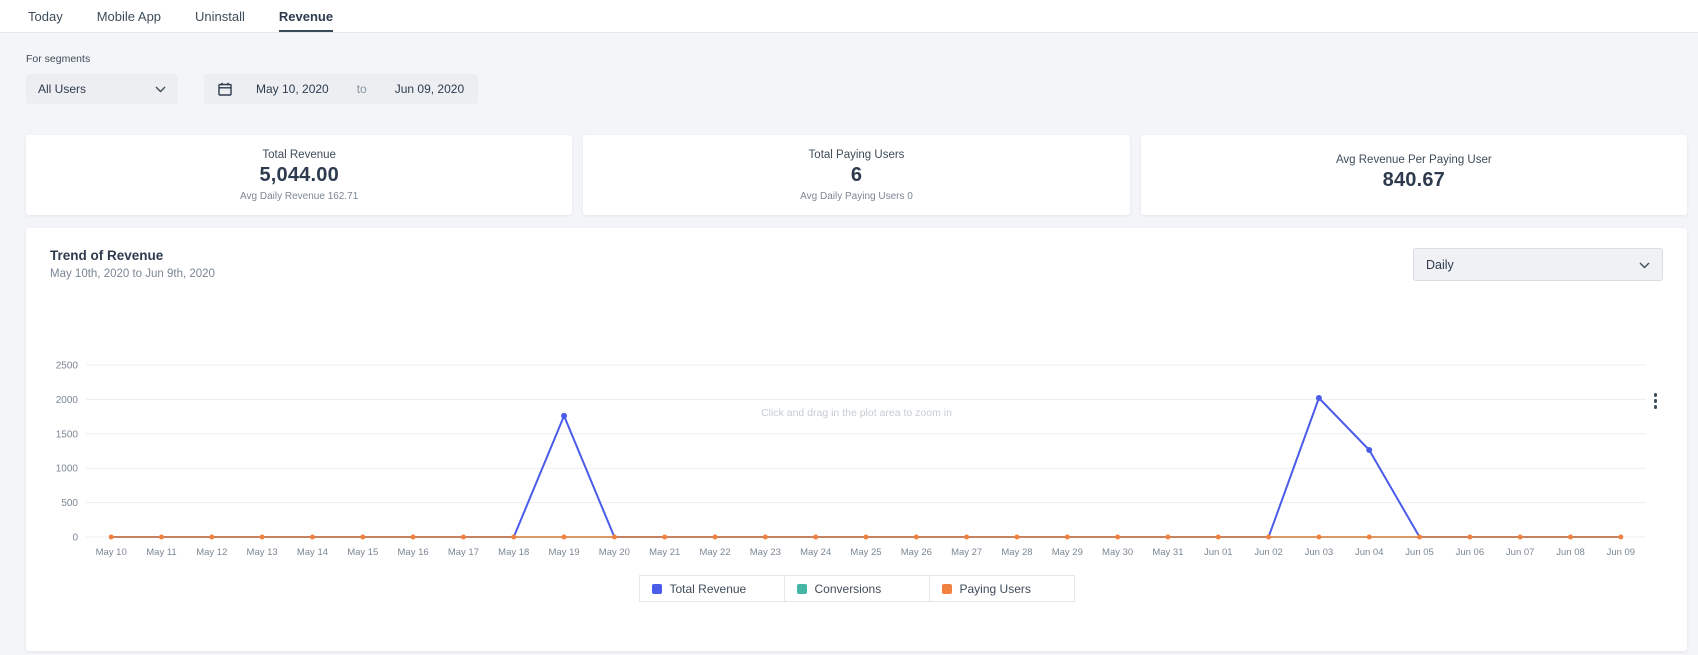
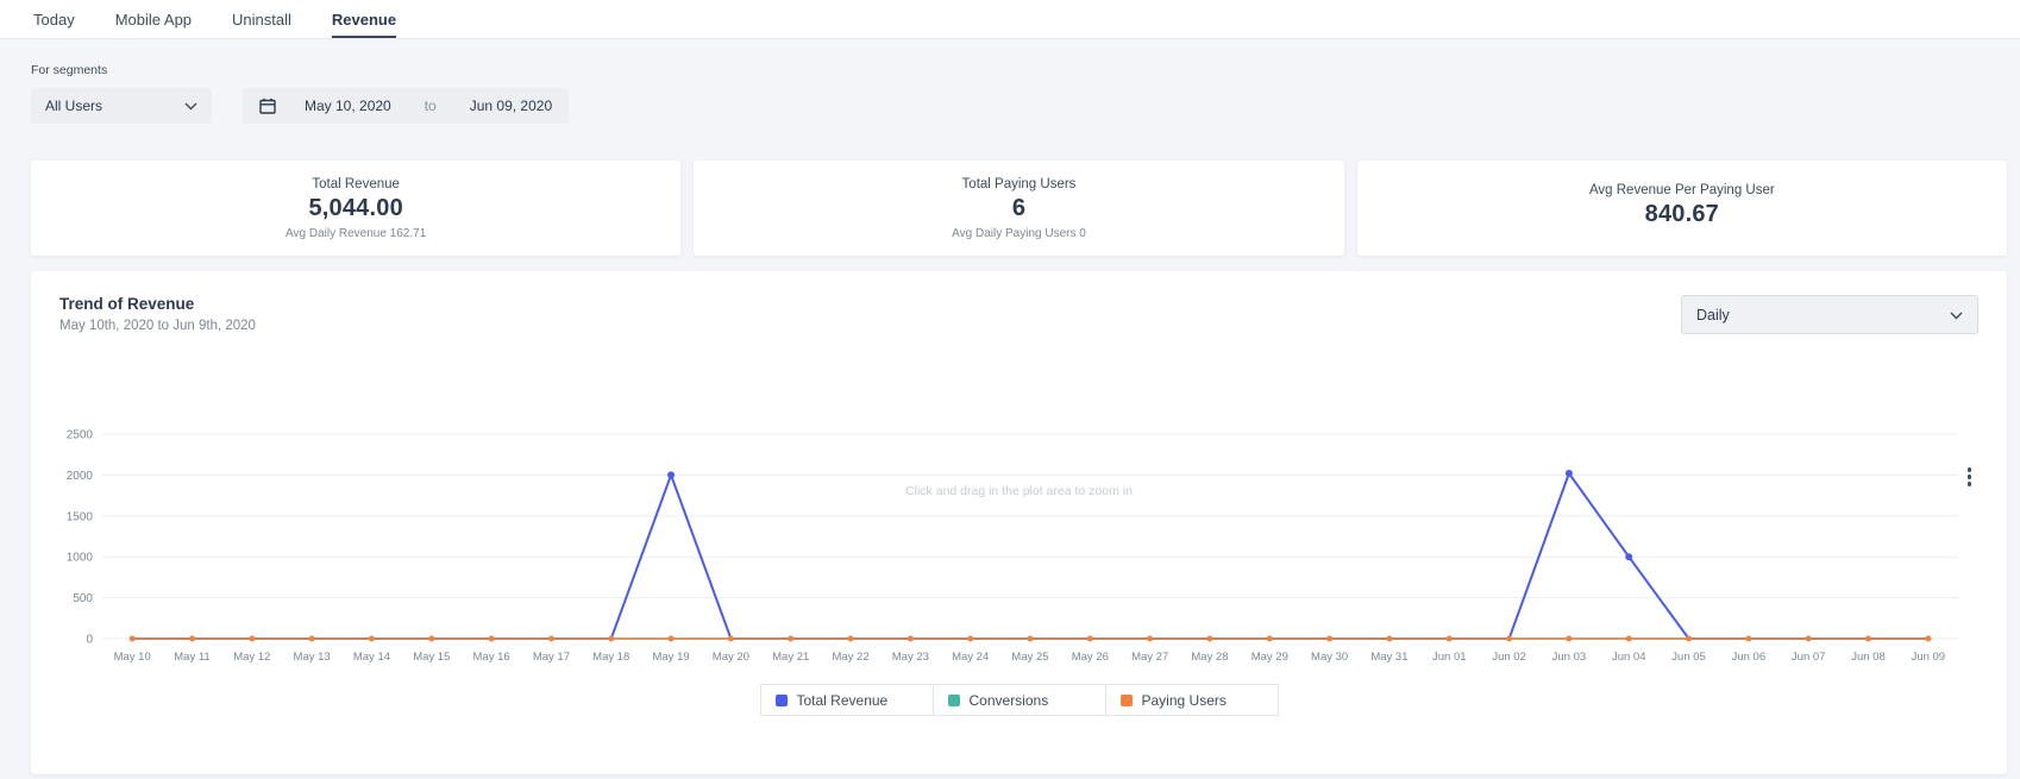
Total Revenue/May 19: 1800 -> 2000
Total Revenue/Jun 04: 1300 -> 1000
